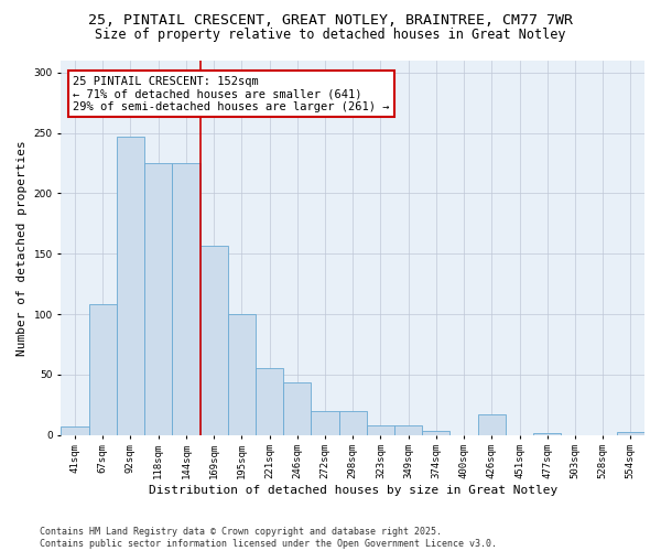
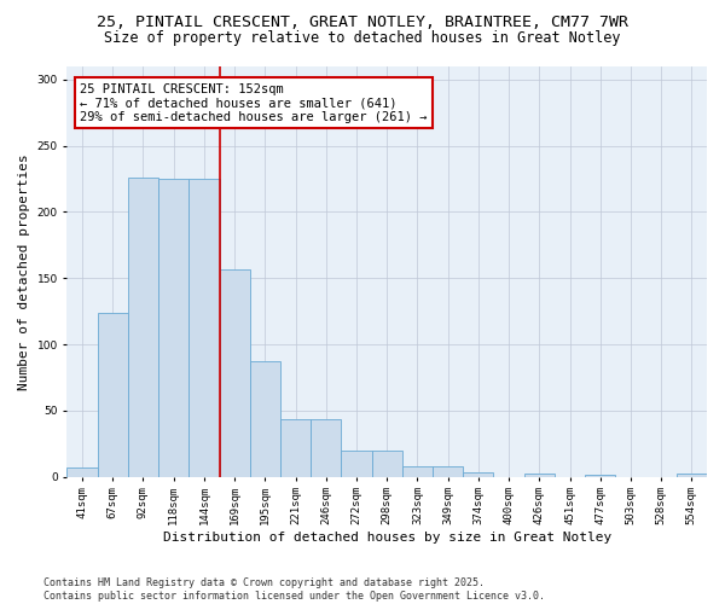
67sqm: 108 -> 124
92sqm: 247 -> 226
195sqm: 100 -> 87
221sqm: 55 -> 43
426sqm: 17 -> 2
